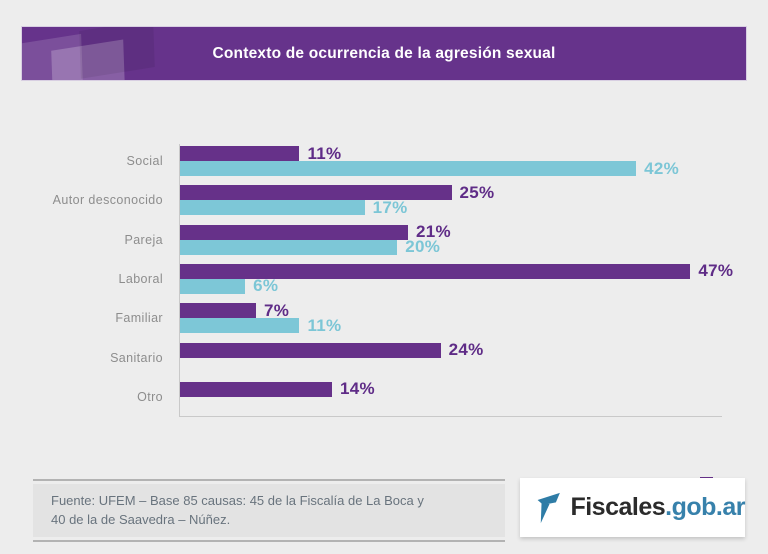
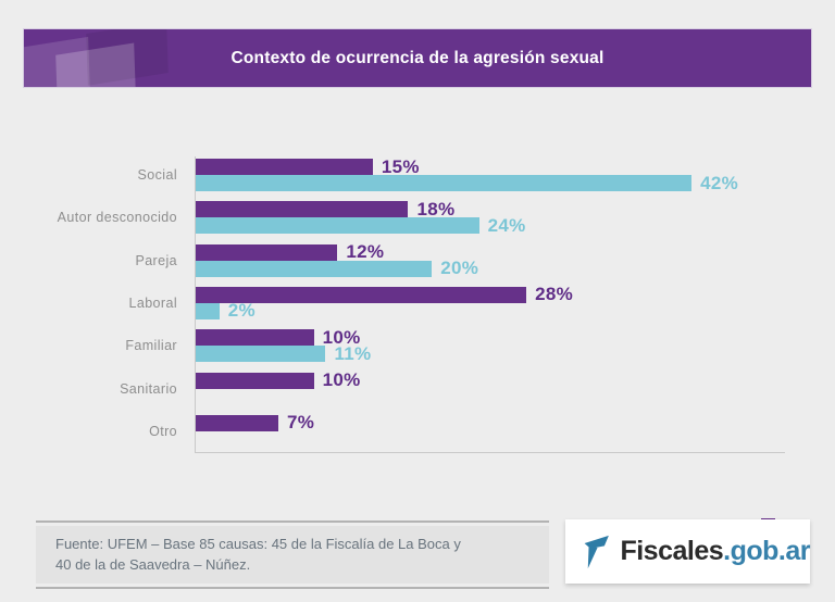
Saavedra/Social: 11% -> 15%
Saavedra/Autor desconocido: 25% -> 18%
La Boca/Autor desconocido: 17% -> 24%
Saavedra/Pareja: 21% -> 12%
Saavedra/Laboral: 47% -> 28%
La Boca/Laboral: 6% -> 2%
Saavedra/Familiar: 7% -> 10%
Saavedra/Sanitario: 24% -> 10%
Saavedra/Otro: 14% -> 7%
